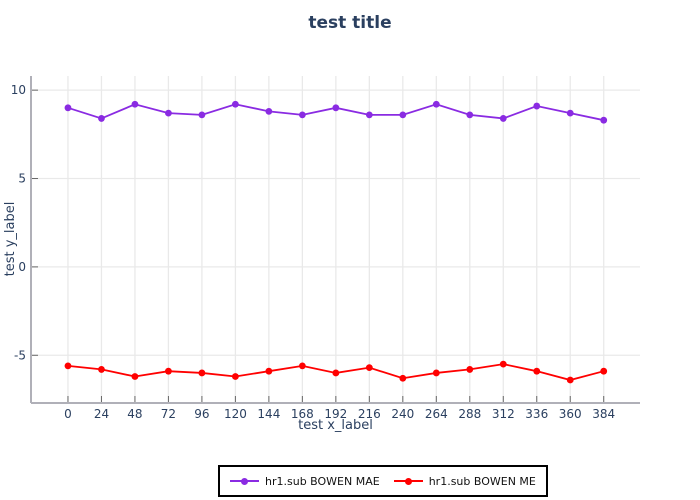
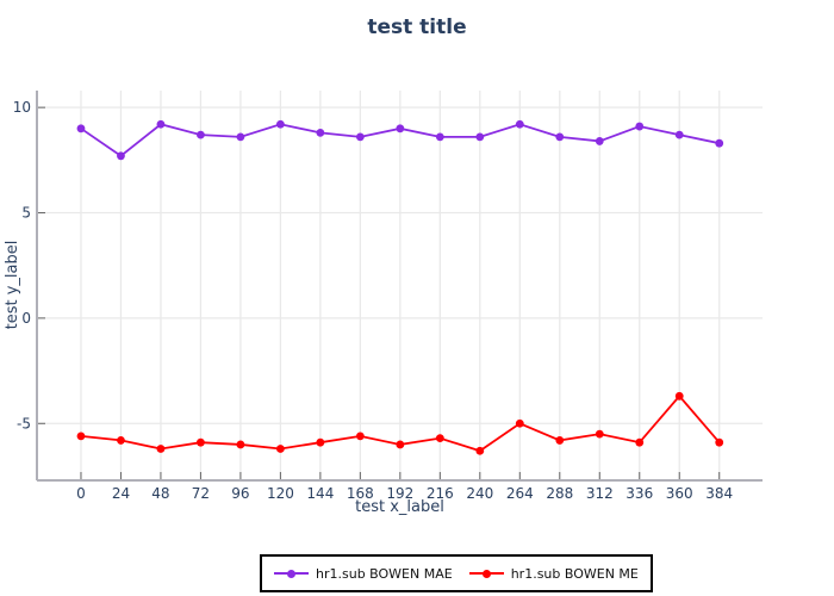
hr1.sub BOWEN MAE/24: 8.4 -> 7.7
hr1.sub BOWEN ME/264: -6.0 -> -5.0
hr1.sub BOWEN ME/360: -6.4 -> -3.7
